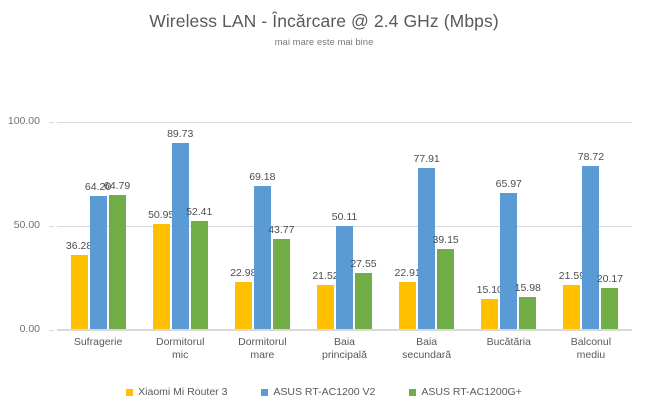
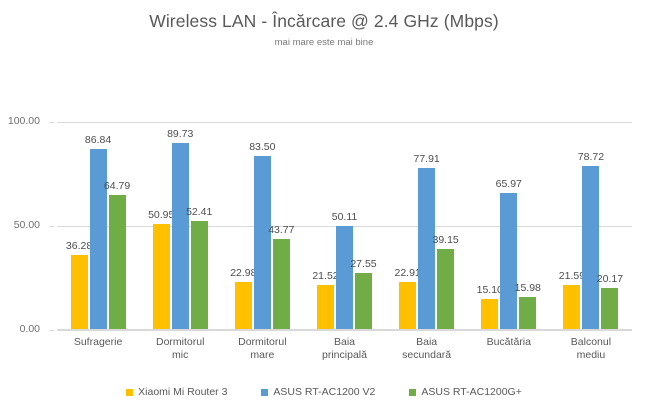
ASUS RT-AC1200 V2/Sufragerie: 64.20 -> 86.84
ASUS RT-AC1200 V2/Dormitorul mare: 69.18 -> 83.50
